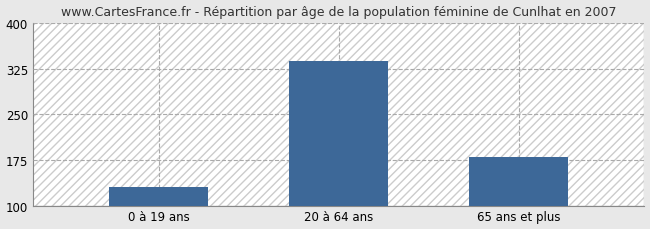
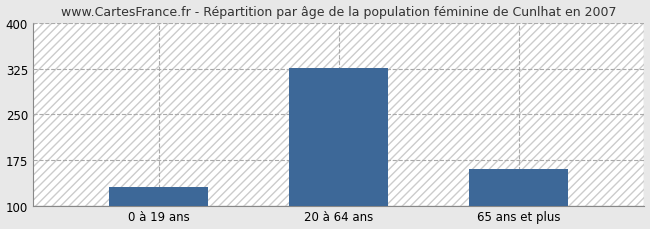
20 à 64 ans: 338 -> 326
65 ans et plus: 180 -> 160
